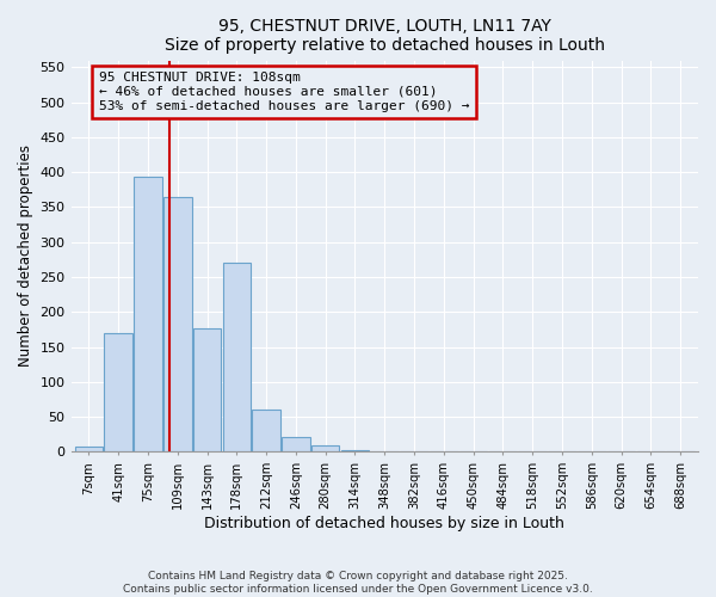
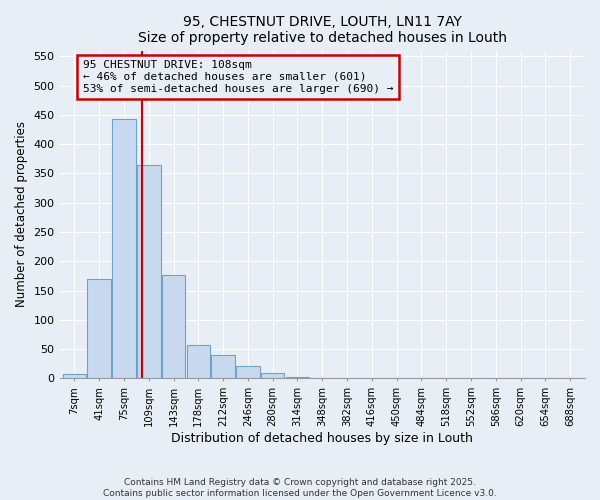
75sqm: 394 -> 443
178sqm: 270 -> 57
212sqm: 60 -> 40
